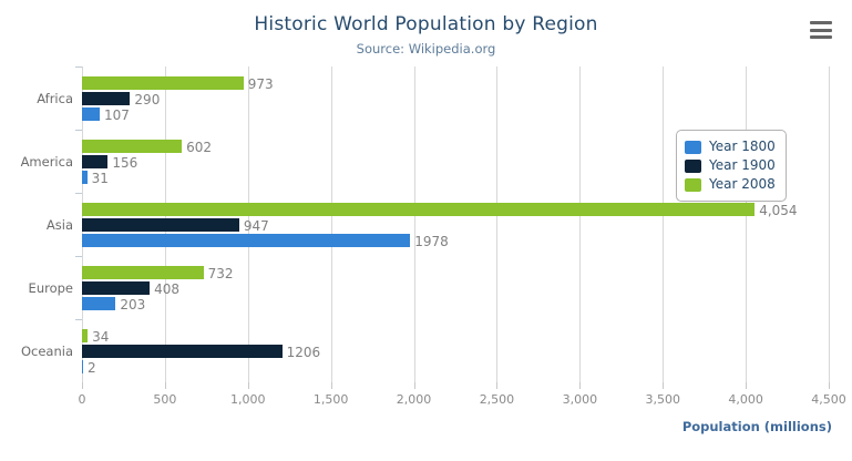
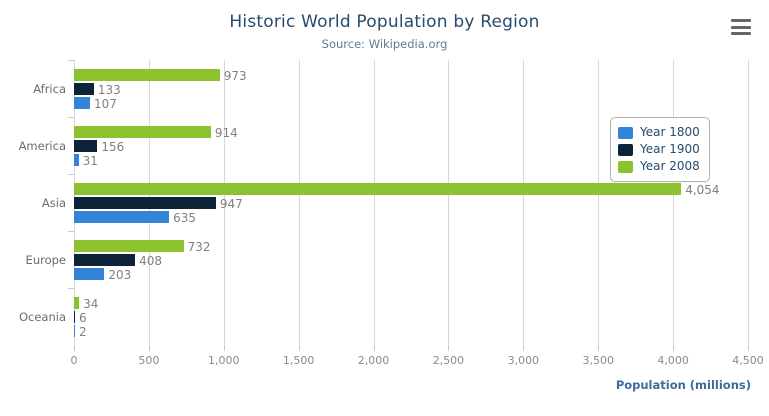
Year 1900/Africa: 290 -> 133
Year 2008/America: 602 -> 914
Year 1800/Asia: 1978 -> 635
Year 1900/Oceania: 1206 -> 6
